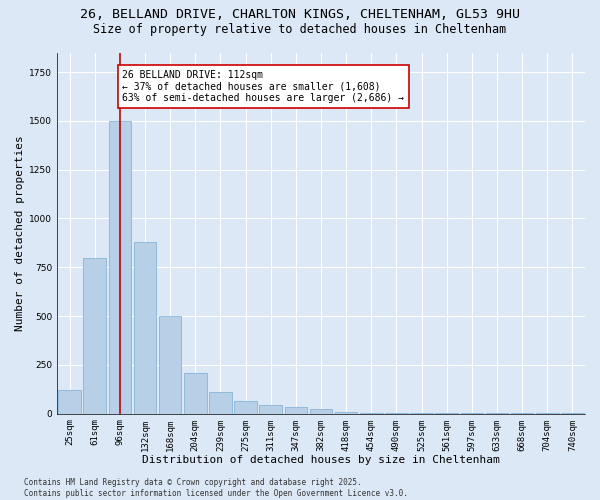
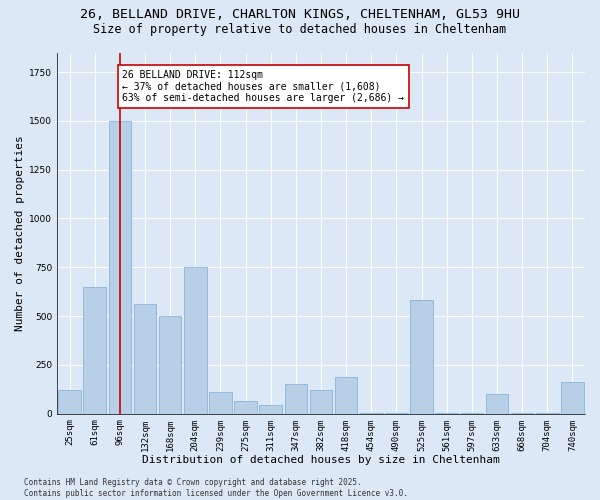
61sqm: 800 -> 650
132sqm: 880 -> 560
204sqm: 210 -> 750
347sqm: 40 -> 150
382sqm: 20 -> 120
418sqm: 10 -> 190
525sqm: 0 -> 580
633sqm: 0 -> 100
740sqm: 0 -> 160
